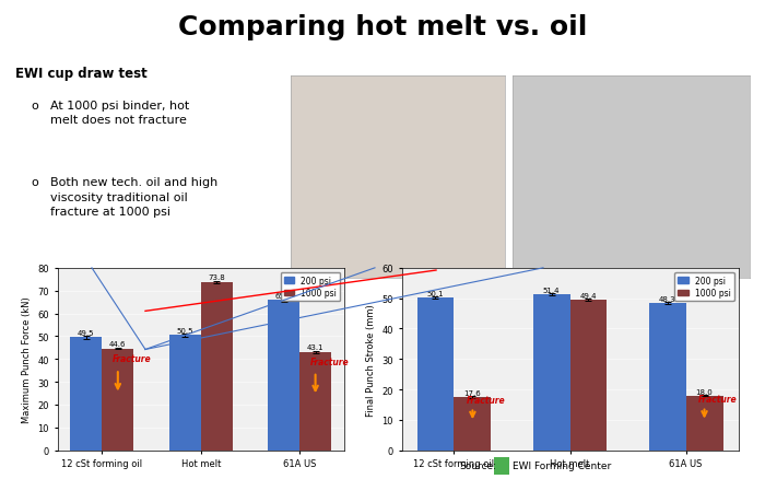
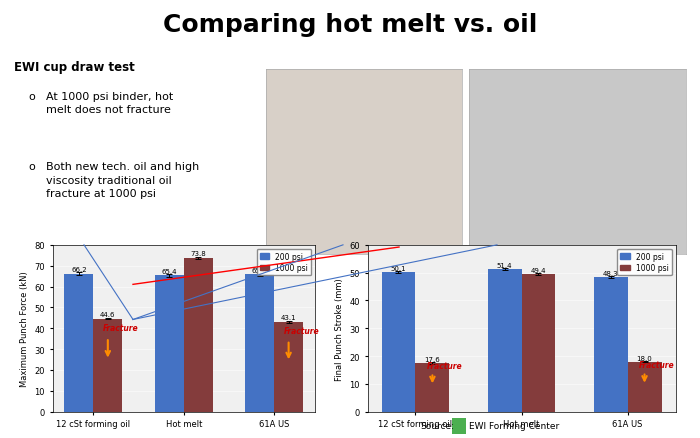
200 psi/12 cSt forming oil: 49.5 -> 66.2
200 psi/Hot melt: 50.5 -> 65.4
